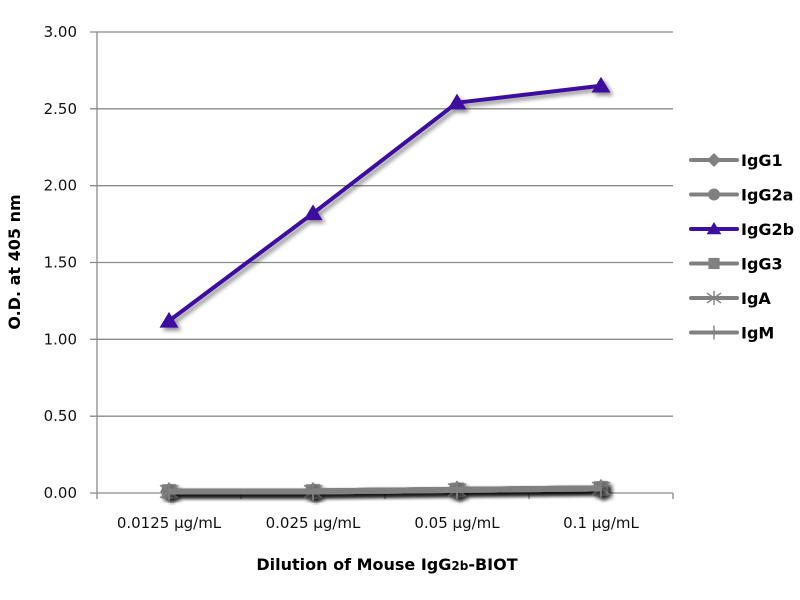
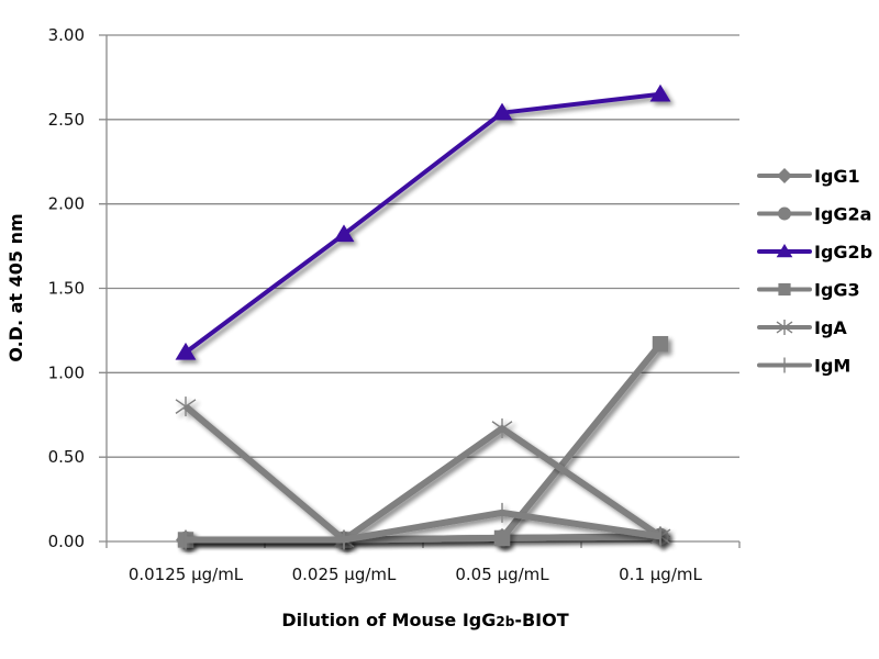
IgA/0.0125 µg/mL: 0.01 -> 0.80
IgA/0.05 µg/mL: 0.02 -> 0.67
IgM/0.05 µg/mL: 0.02 -> 0.17
IgG3/0.1 µg/mL: 0.03 -> 1.17
